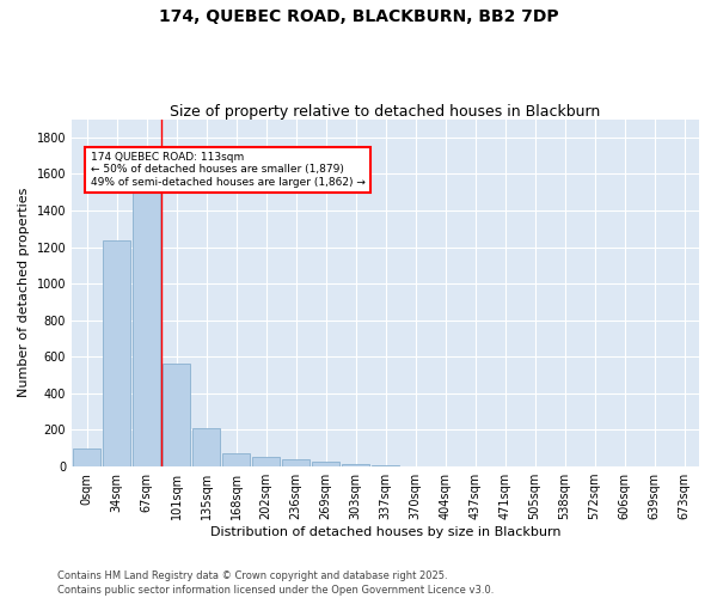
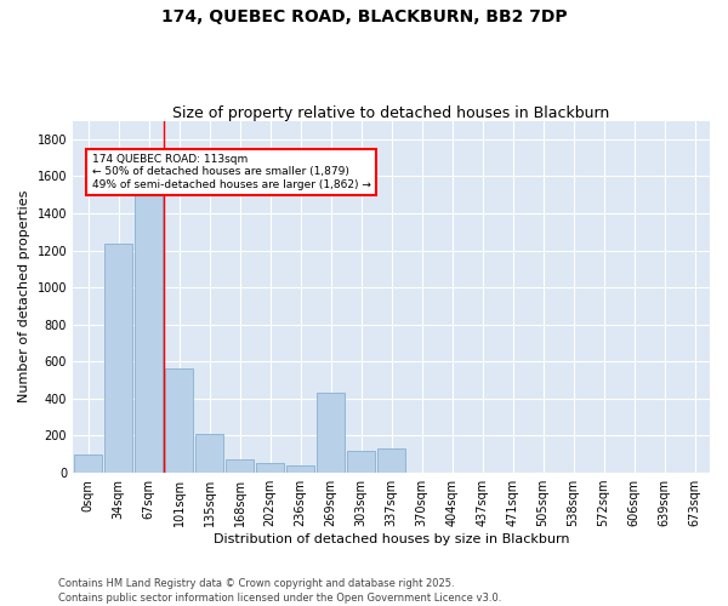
269sqm: 30 -> 430
303sqm: 20 -> 120
337sqm: 0 -> 130
